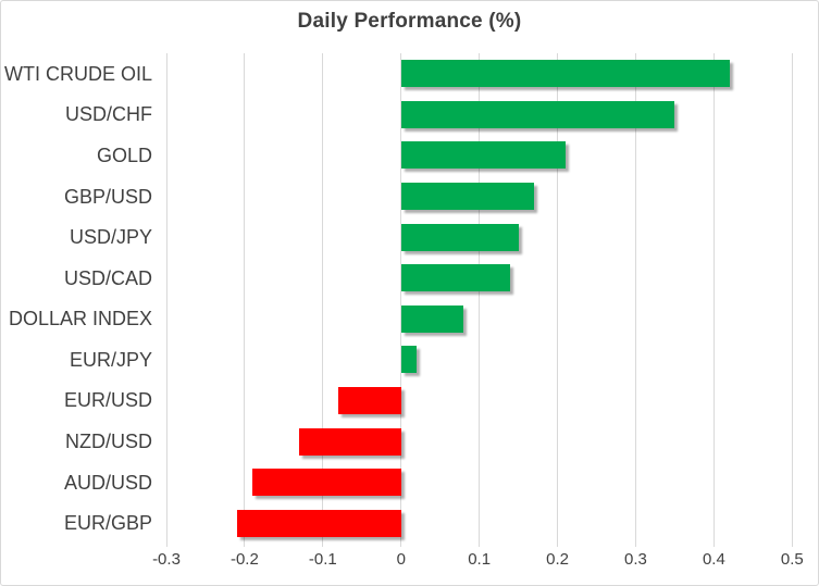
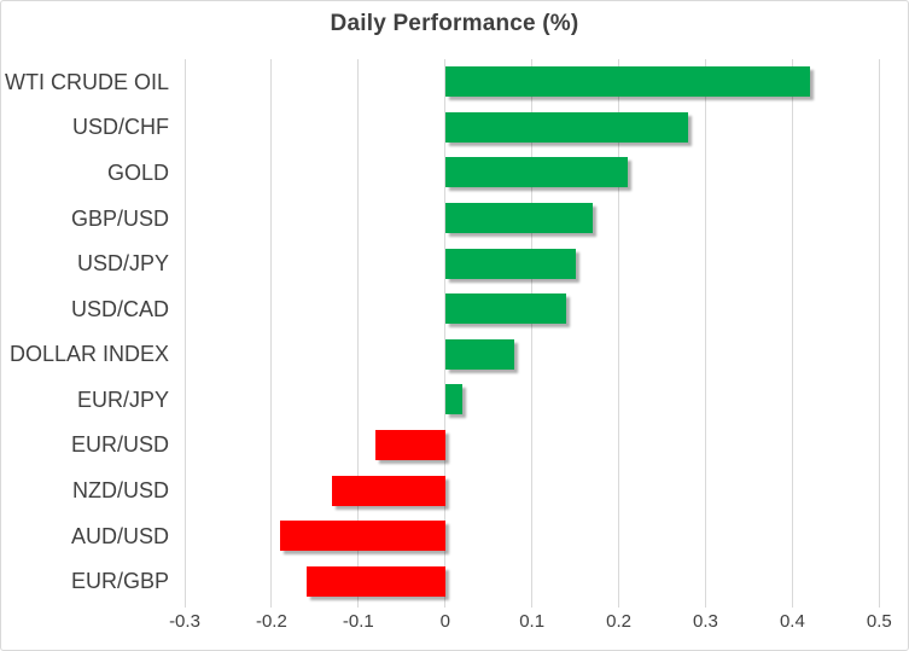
USD/CHF: 0.35 -> 0.28
EUR/GBP: -0.21 -> -0.16
